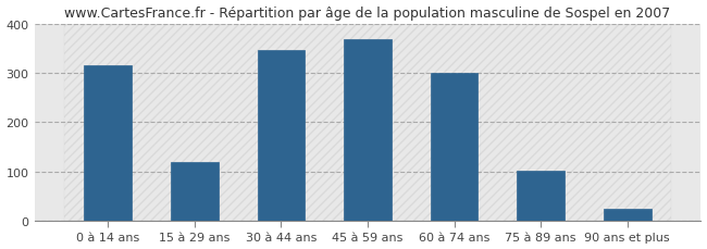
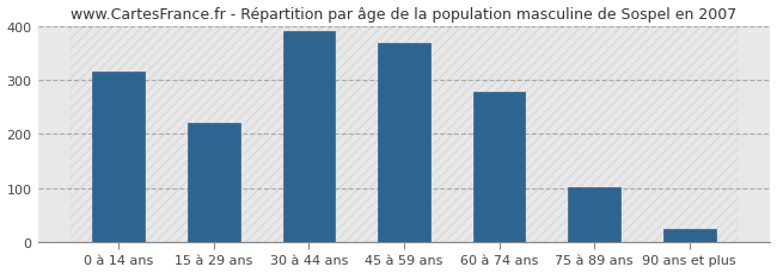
15 à 29 ans: 120 -> 220
30 à 44 ans: 345 -> 390
60 à 74 ans: 300 -> 278
